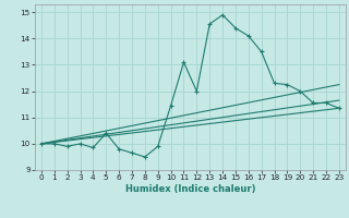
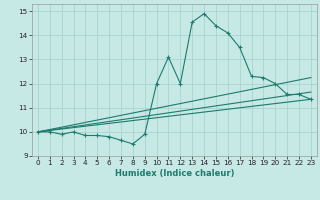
5: 10.40 -> 9.85
10: 11.45 -> 12.00
